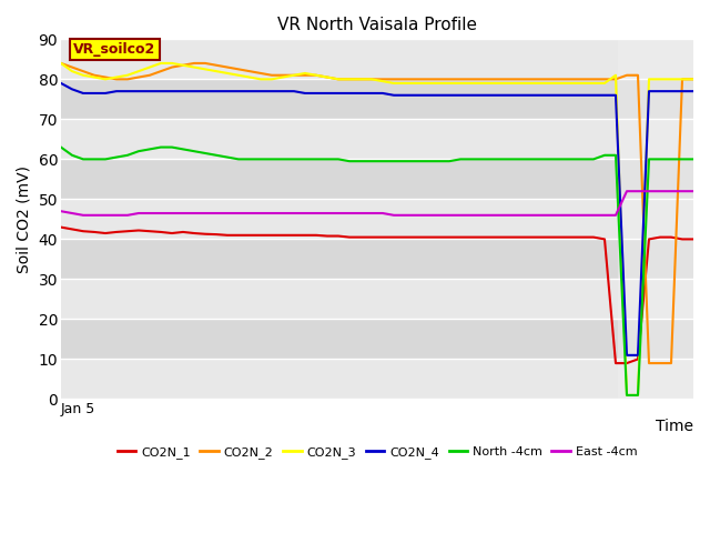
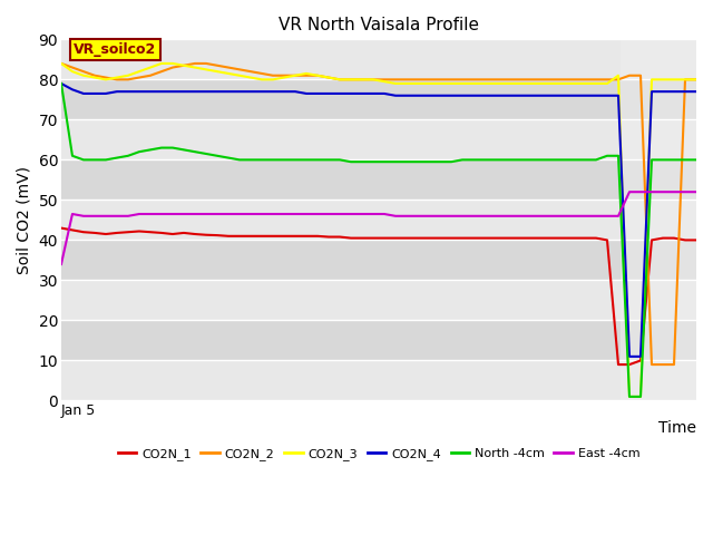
North -4cm/Jan 5: 63.0 -> 79.0
East -4cm/Jan 5: 47.0 -> 34.0
